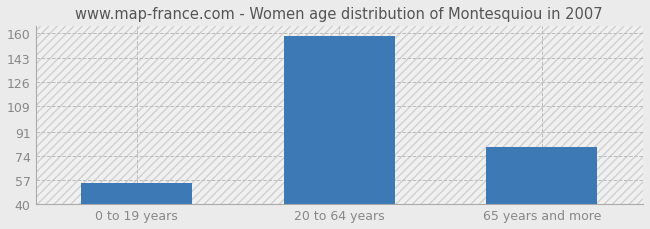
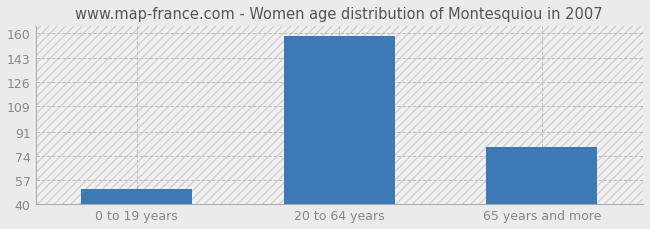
0 to 19 years: 55 -> 51
